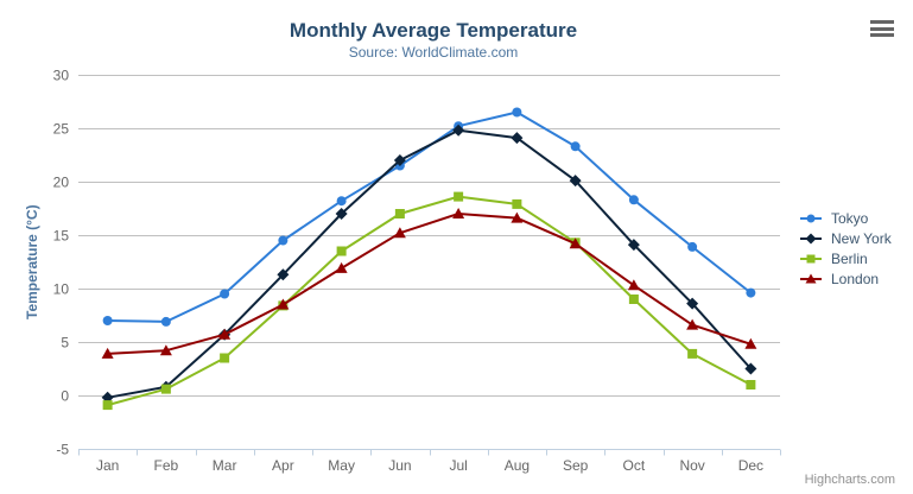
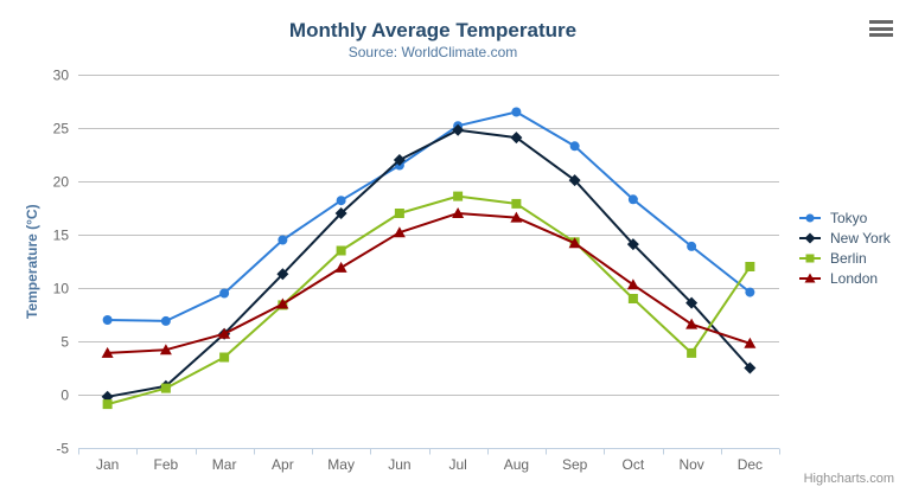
Berlin/Dec: 1 -> 12
